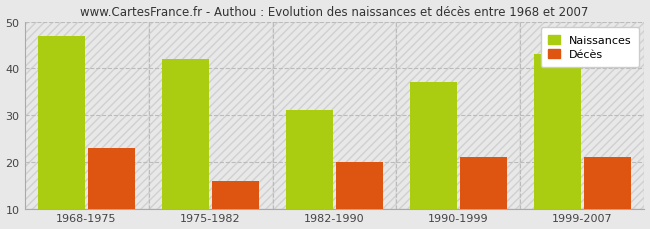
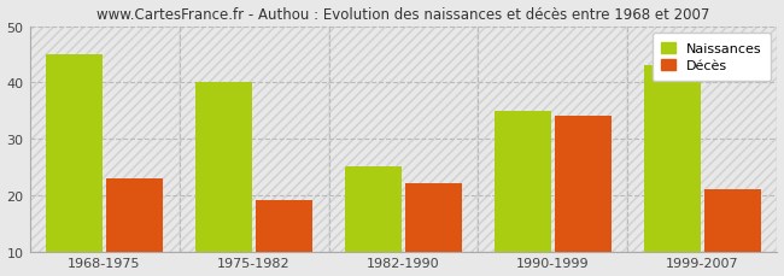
Naissances/1968-1975: 47 -> 45
Naissances/1975-1982: 42 -> 40
Décès/1975-1982: 16 -> 19
Naissances/1982-1990: 31 -> 25
Décès/1982-1990: 20 -> 22
Naissances/1990-1999: 37 -> 35
Décès/1990-1999: 21 -> 34
